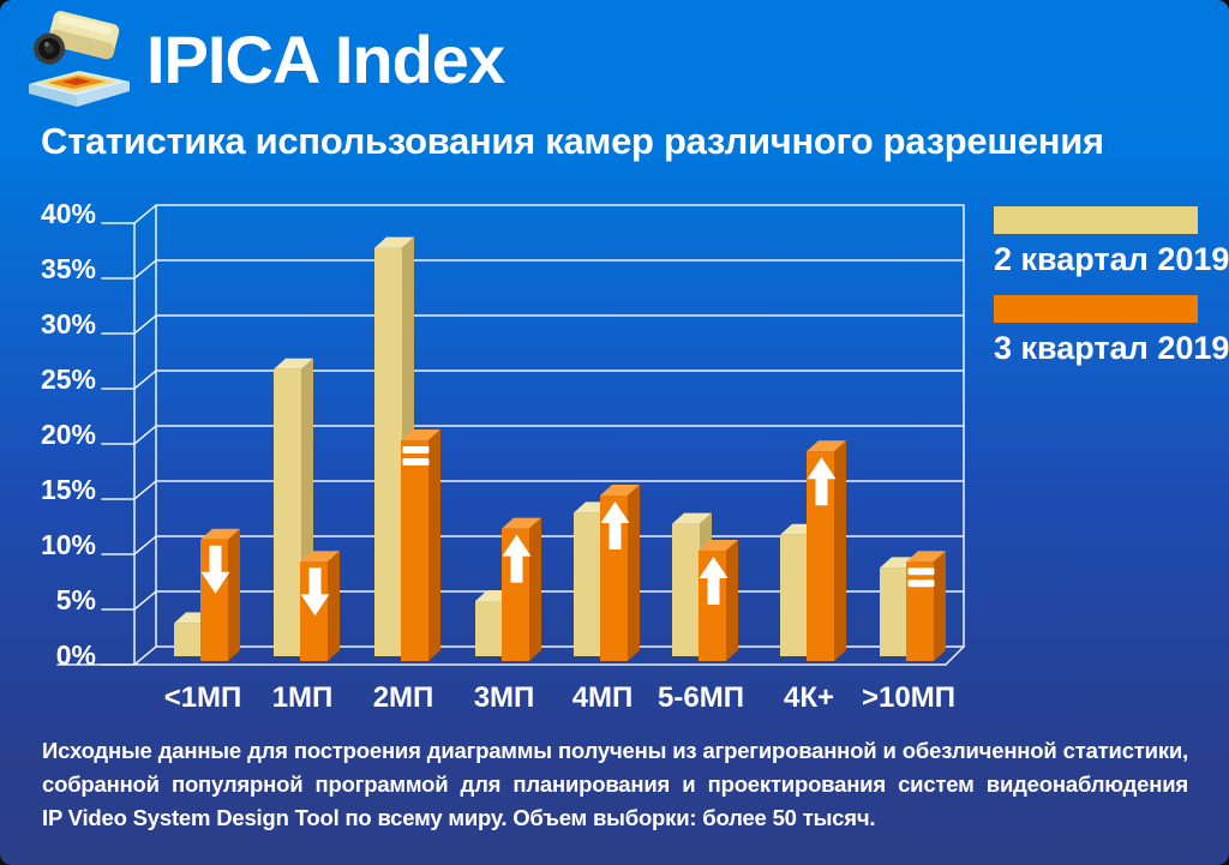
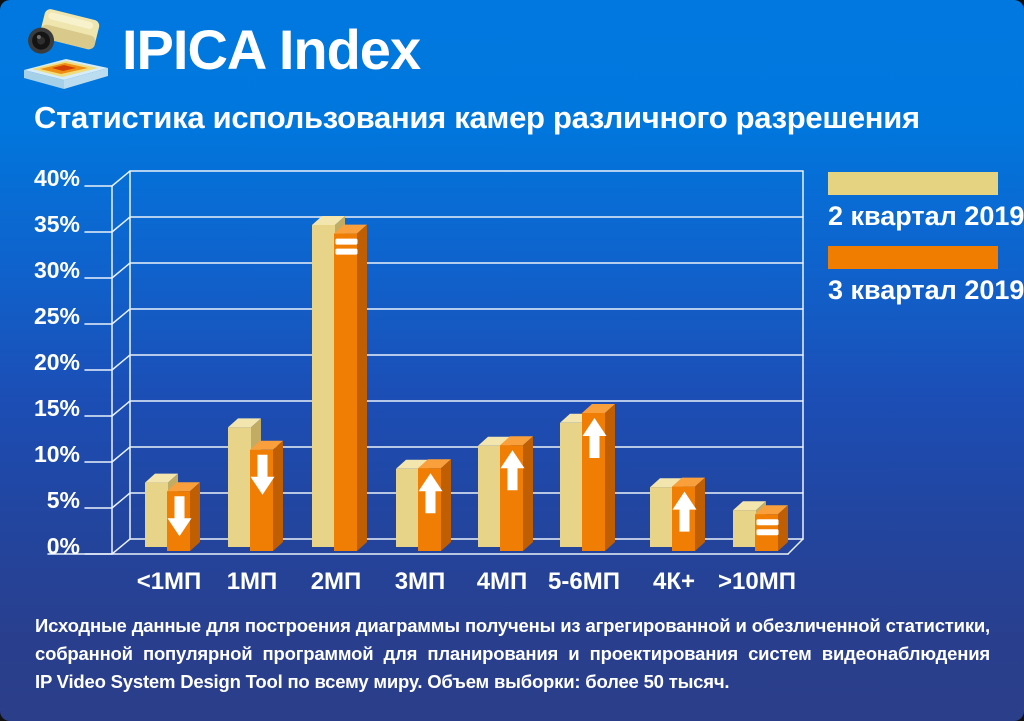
2 квартал 2019/<1МП: 3% -> 7%
3 квартал 2019/<1МП: 11% -> 6%
2 квартал 2019/1МП: 26% -> 13%
3 квартал 2019/1МП: 9% -> 11%
2 квартал 2019/2МП: 37% -> 35%
3 квартал 2019/2МП: 20% -> 34%
2 квартал 2019/3МП: 5% -> 8%
3 квартал 2019/3МП: 12% -> 9%
2 квартал 2019/4МП: 13% -> 11%
3 квартал 2019/4МП: 15% -> 12%
2 квартал 2019/5-6МП: 12% -> 14%
3 квартал 2019/5-6МП: 10% -> 15%
2 квартал 2019/4К+: 11% -> 6%
3 квартал 2019/4К+: 19% -> 7%
2 квартал 2019/>10МП: 8% -> 4%
3 квартал 2019/>10МП: 9% -> 4%
